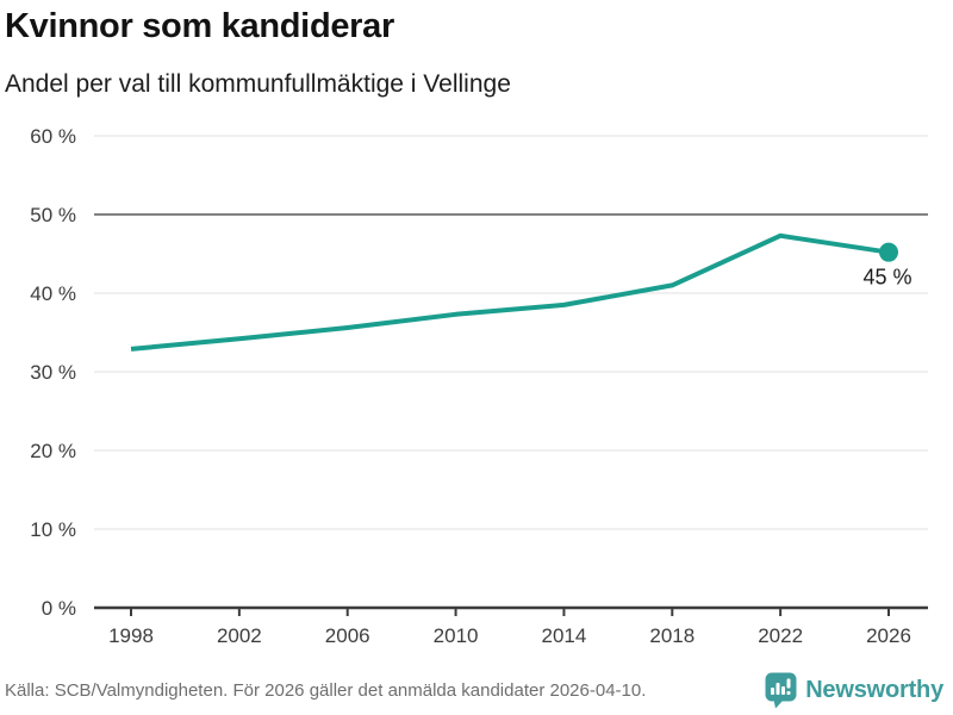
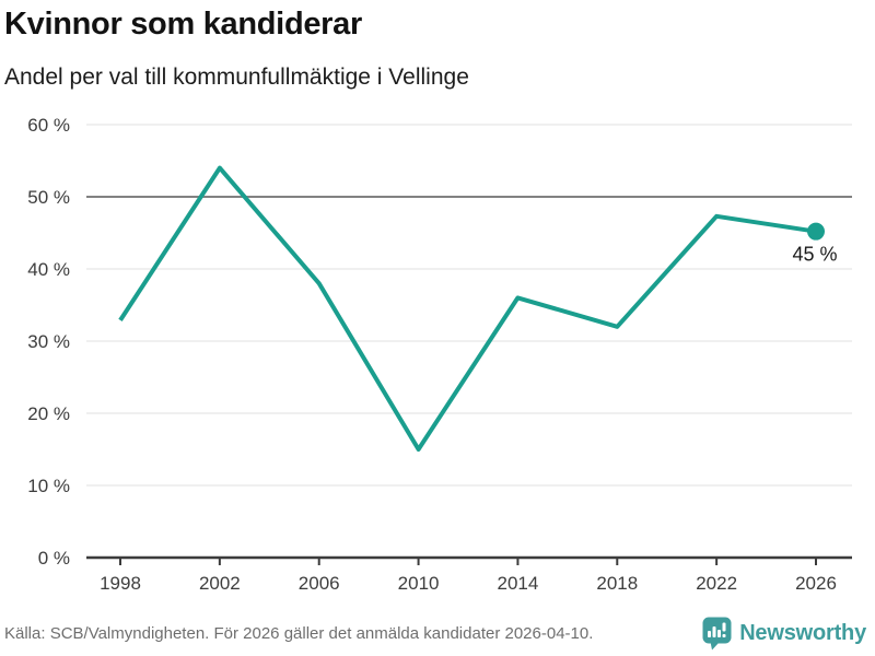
2002: 34% -> 54%
2006: 36% -> 38%
2010: 37% -> 15%
2014: 38% -> 36%
2018: 41% -> 32%
